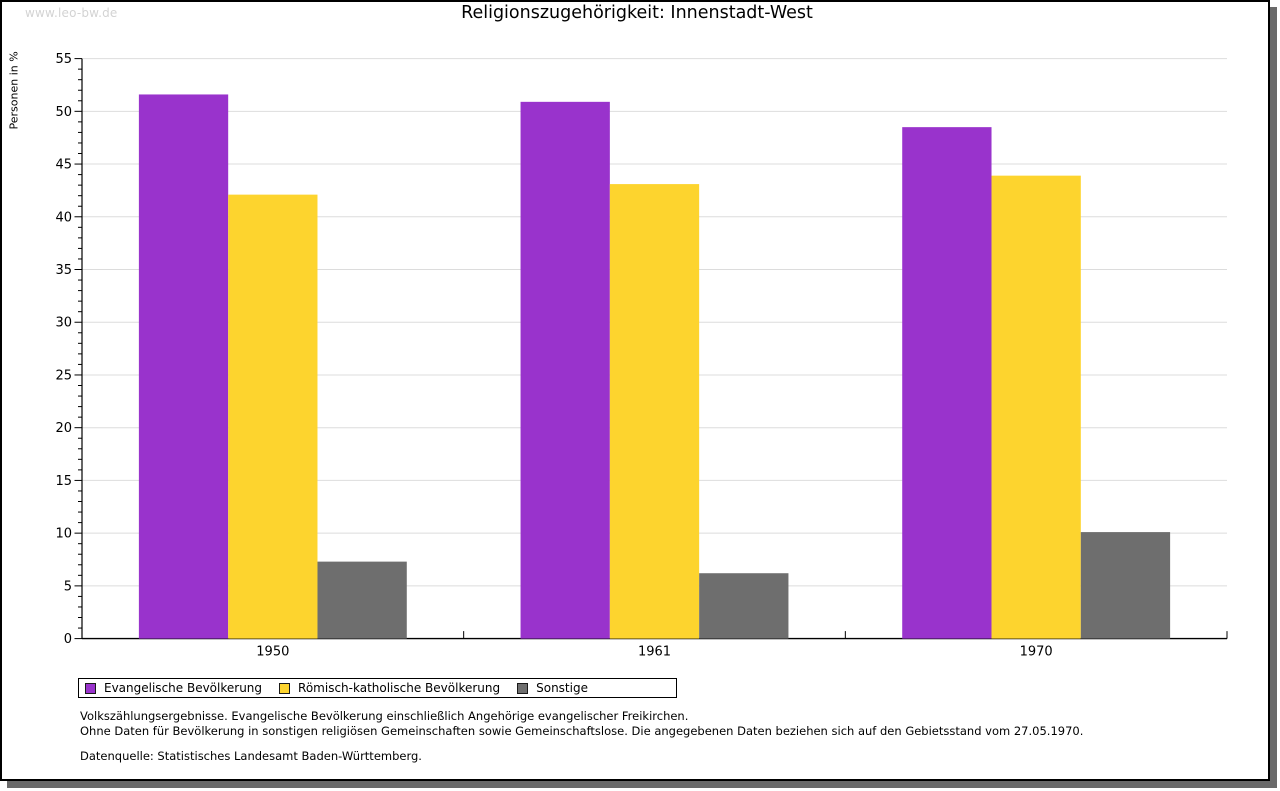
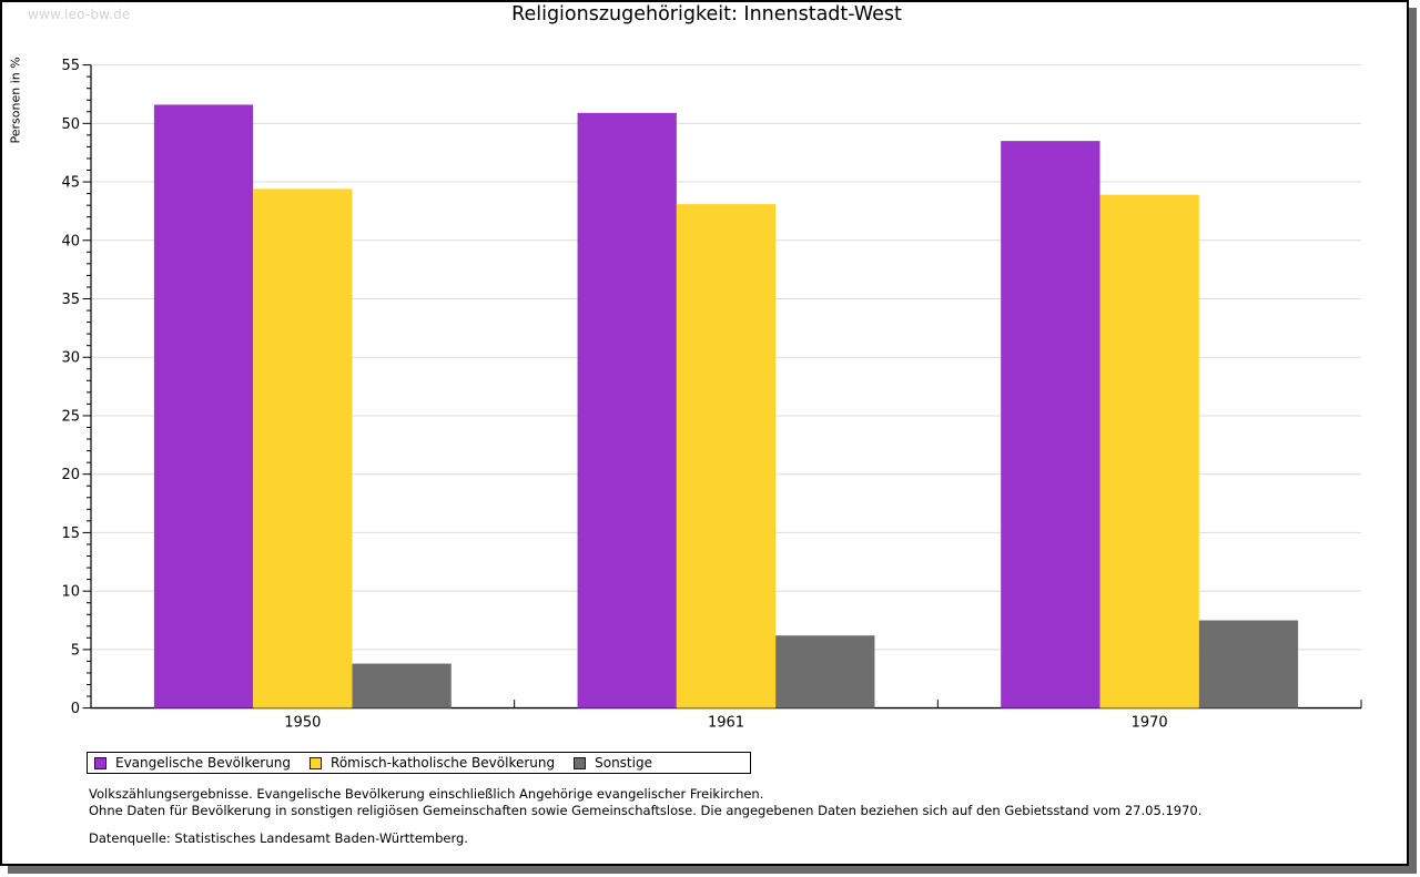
Römisch-katholische Bevölkerung/1950: 42.1 -> 44.4
Sonstige/1950: 7.3 -> 3.8
Sonstige/1970: 10.1 -> 7.5
